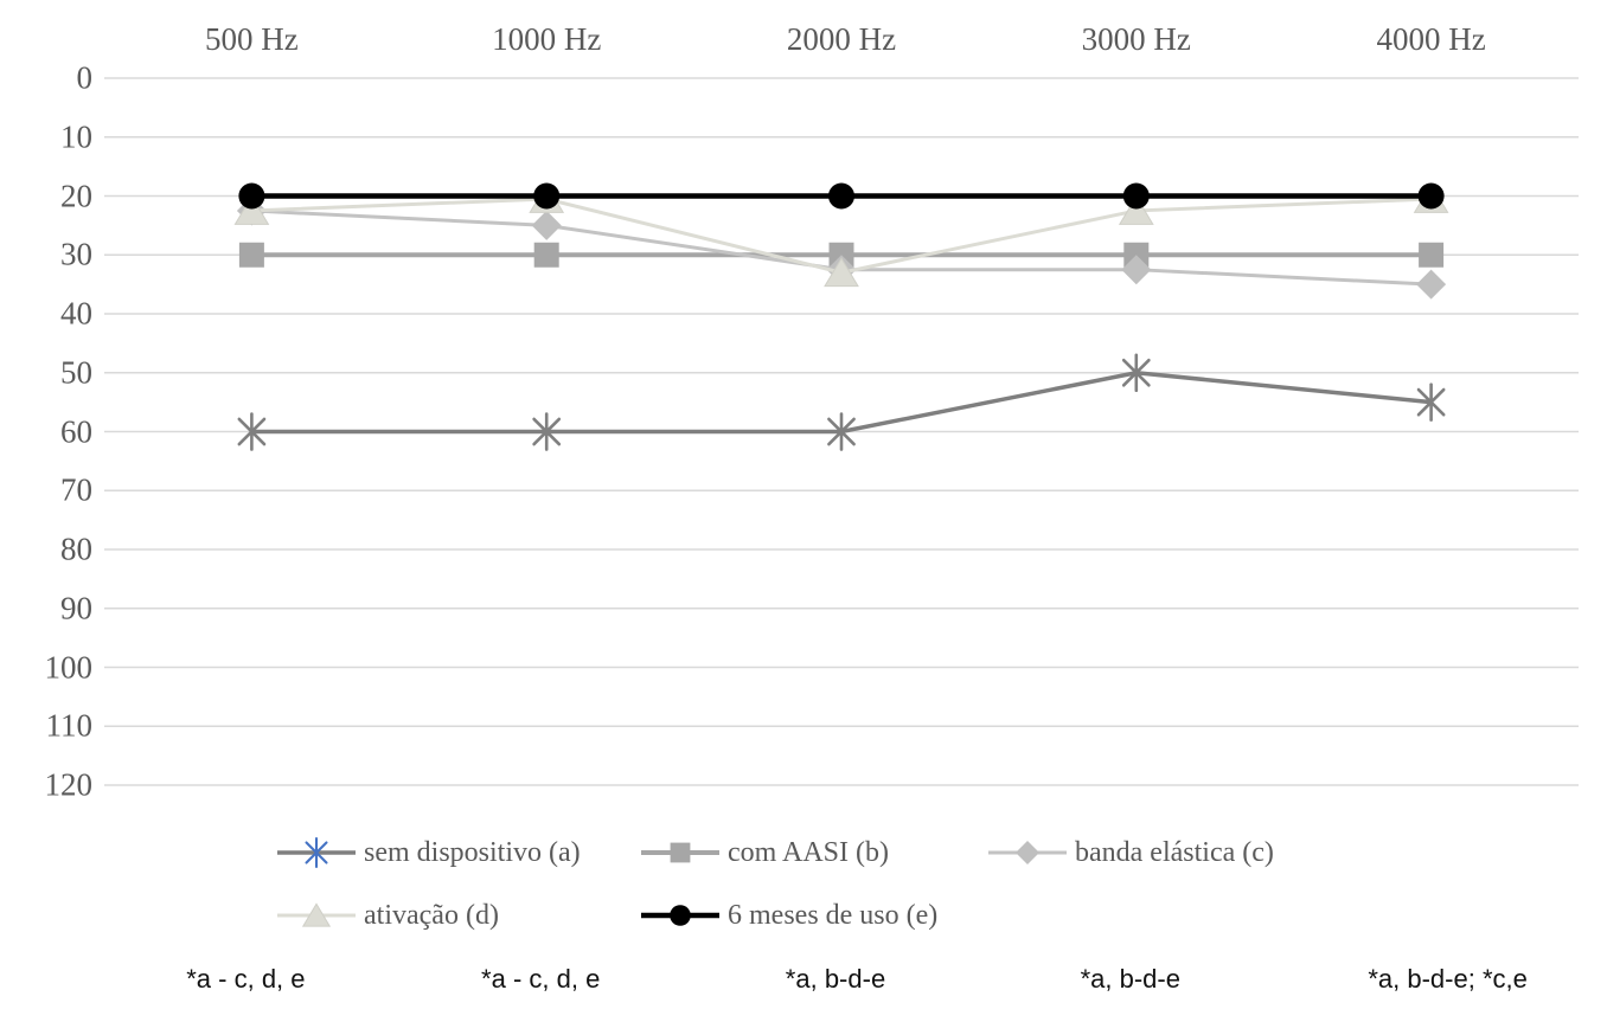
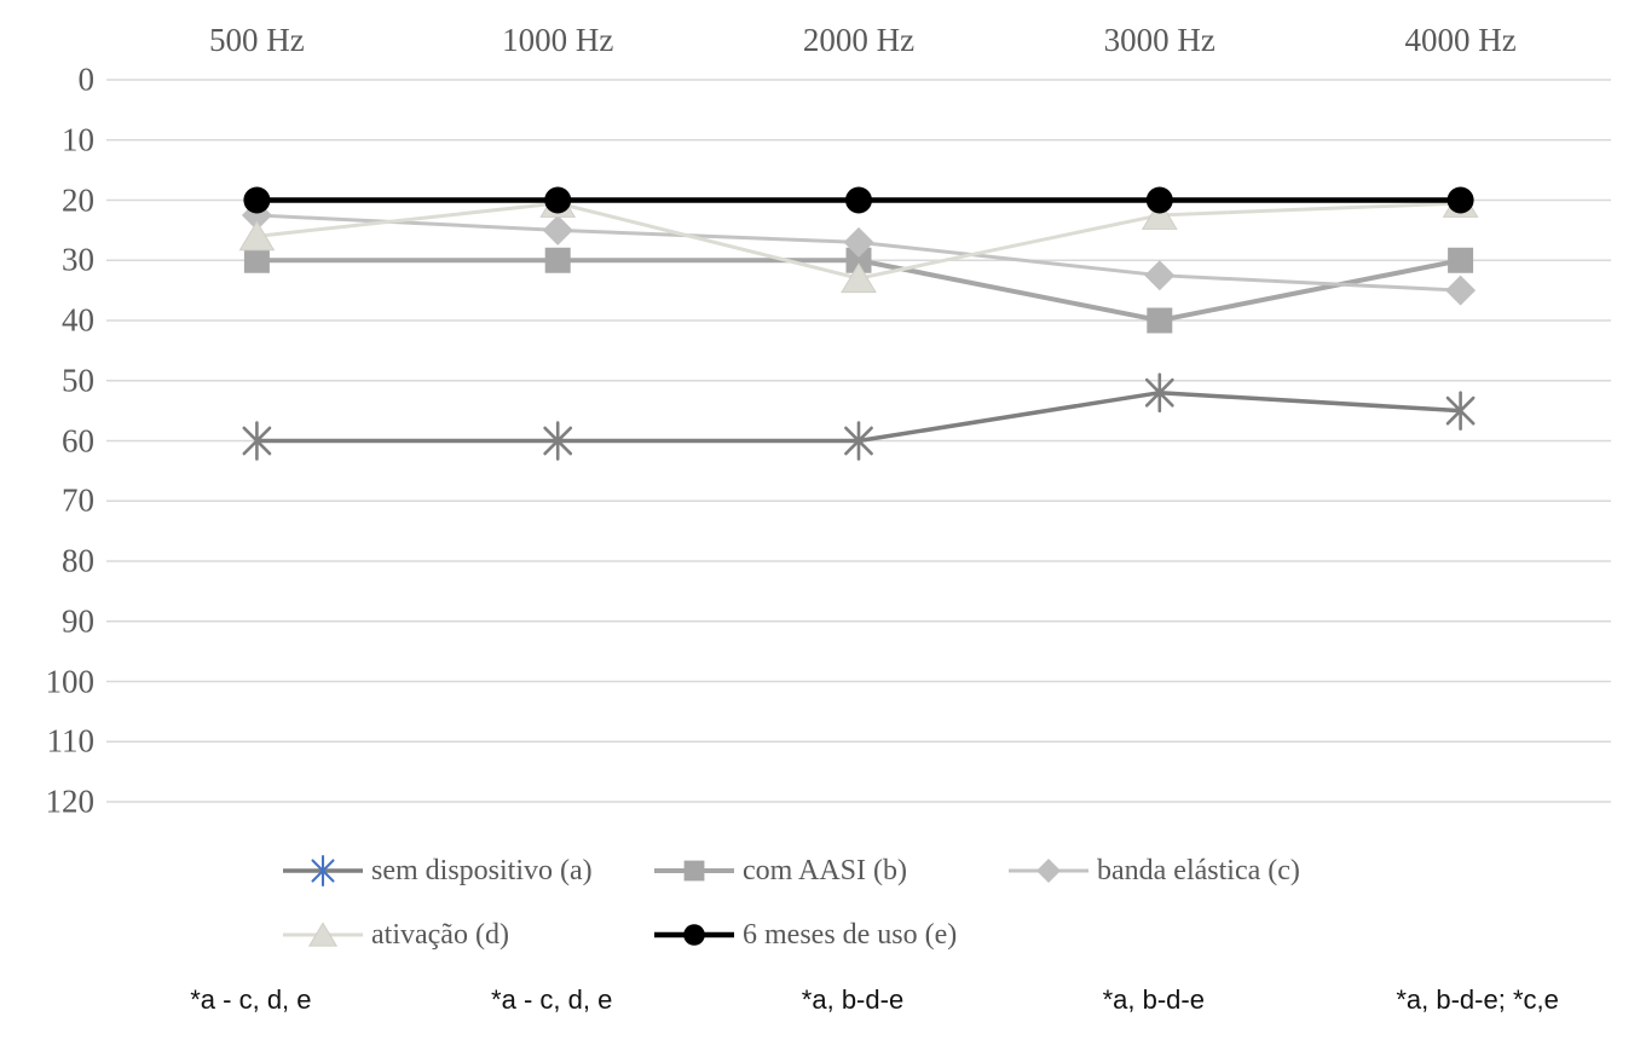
ativação (d)/500 Hz: 22 -> 26
banda elástica (c)/2000 Hz: 32 -> 27
sem dispositivo (a)/3000 Hz: 50 -> 52
com AASI (b)/3000 Hz: 30 -> 40
